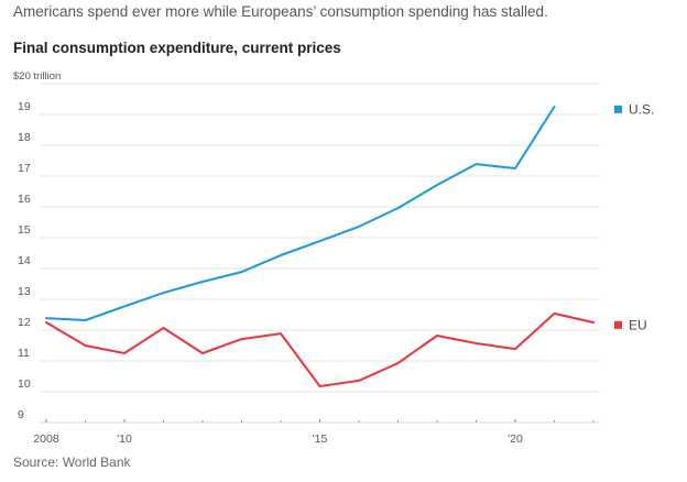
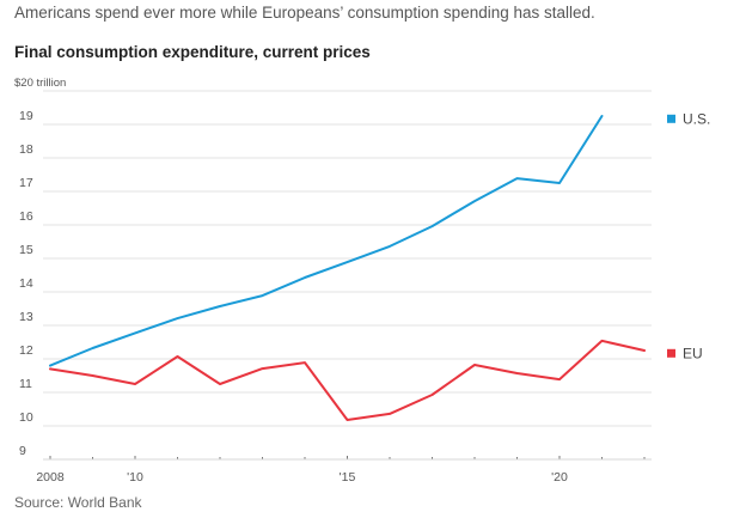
U.S./2008: 12.4 -> 11.8
EU/2008: 12.2 -> 11.7
